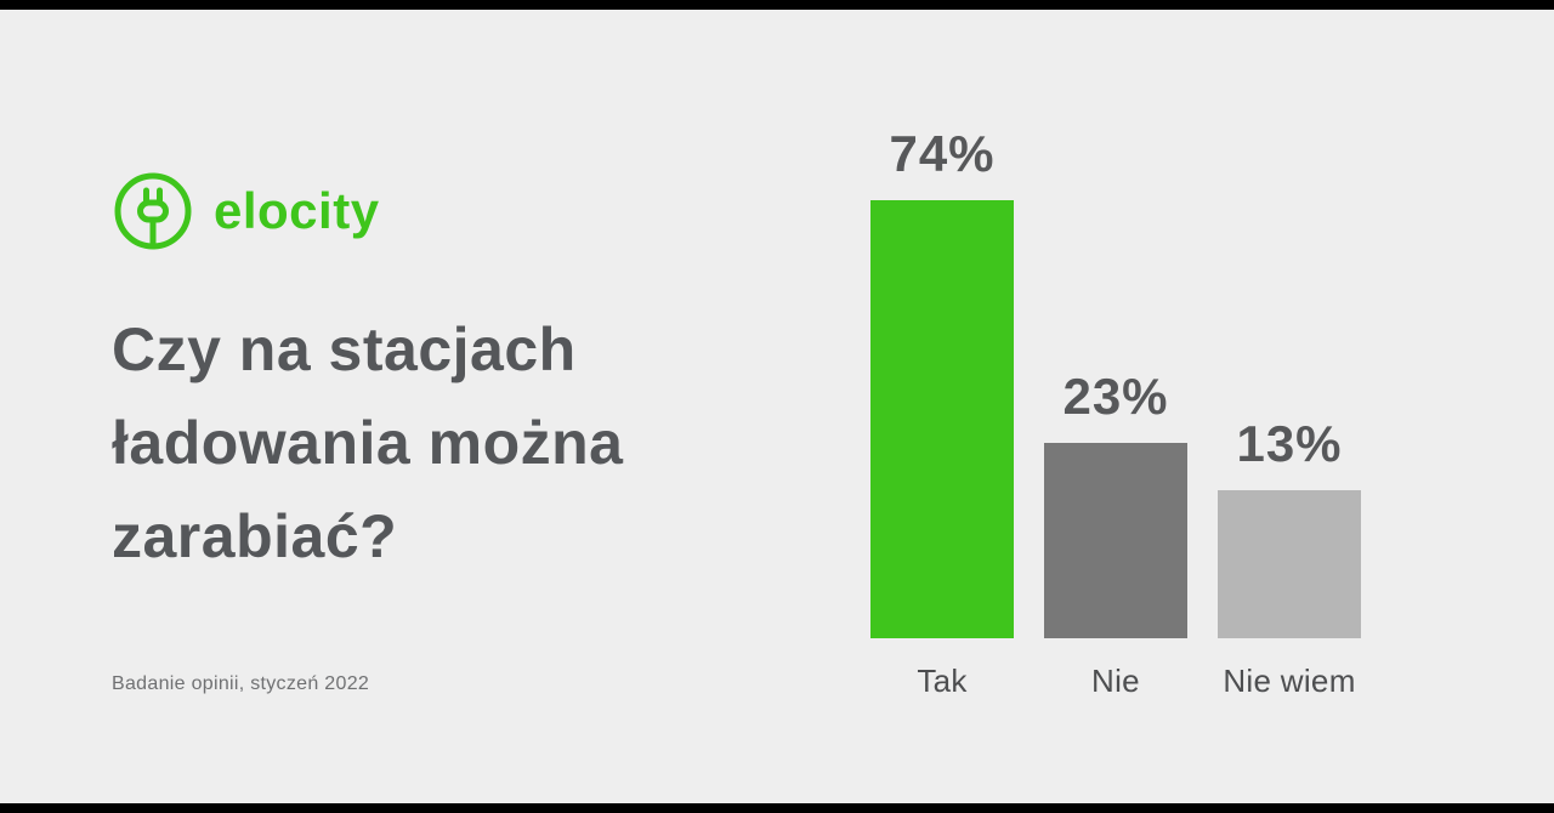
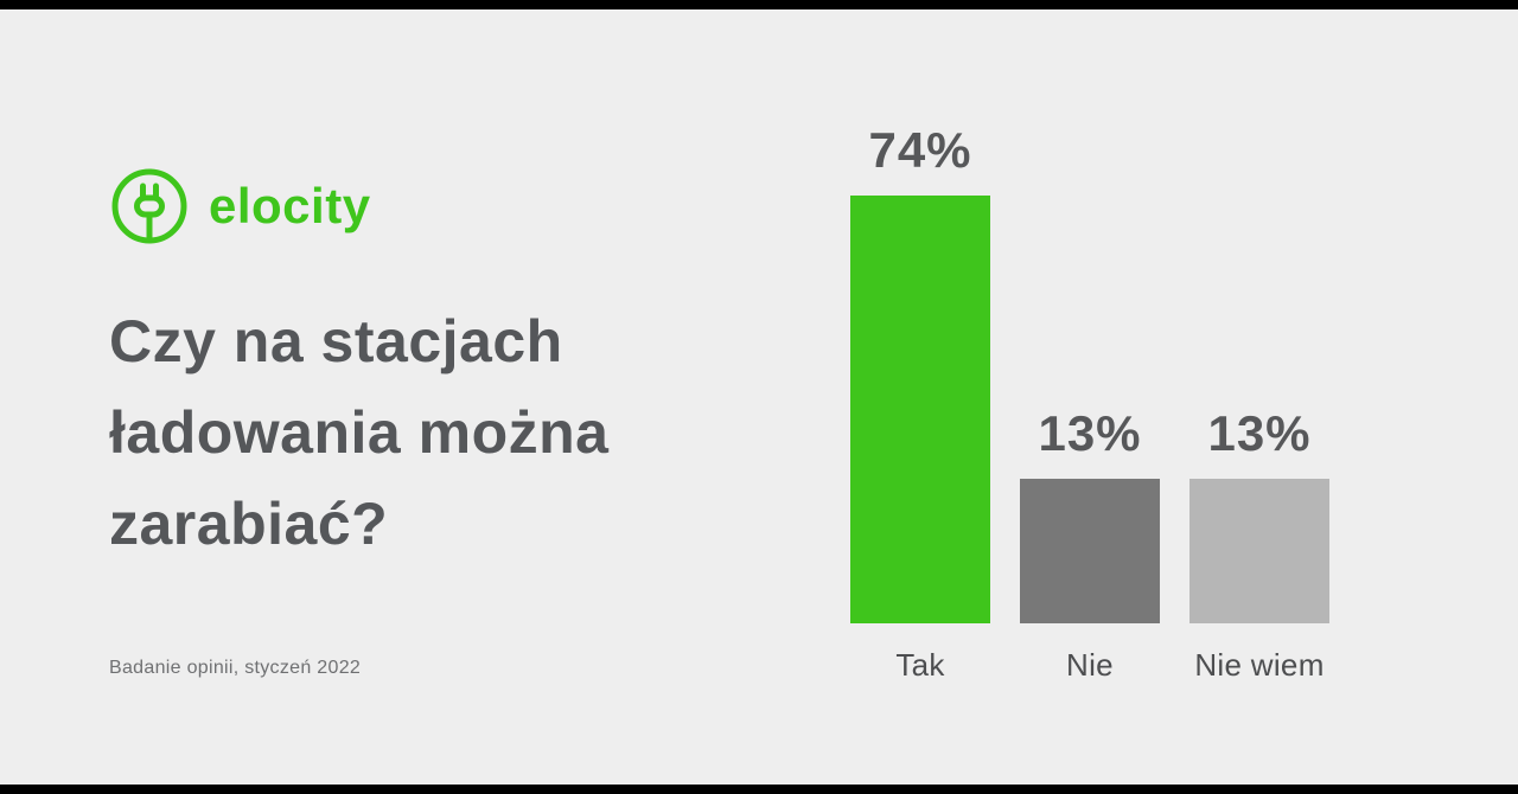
Nie: 23% -> 13%
